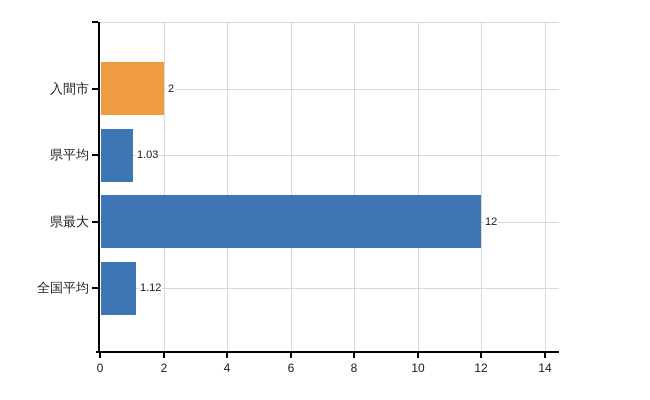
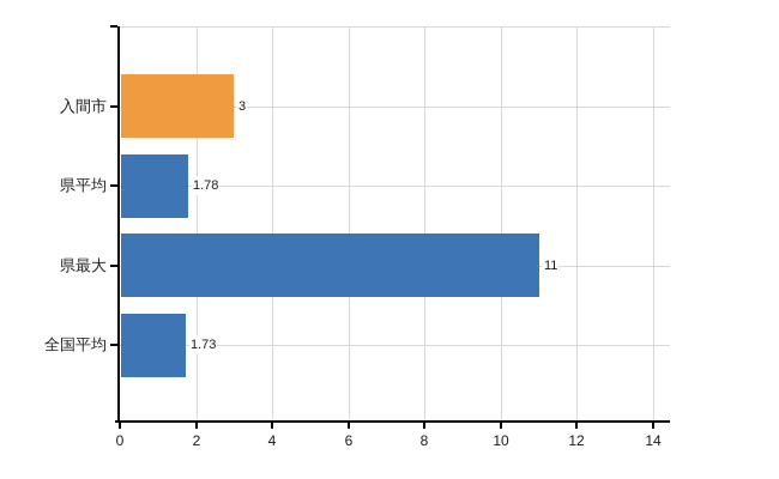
入間市: 2 -> 3
県平均: 1.03 -> 1.78
県最大: 12 -> 11
全国平均: 1.12 -> 1.73
